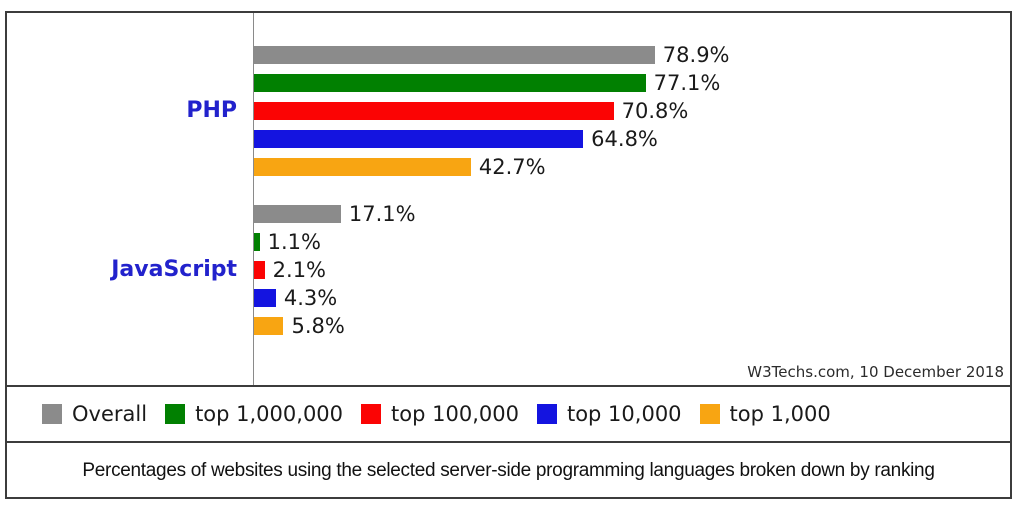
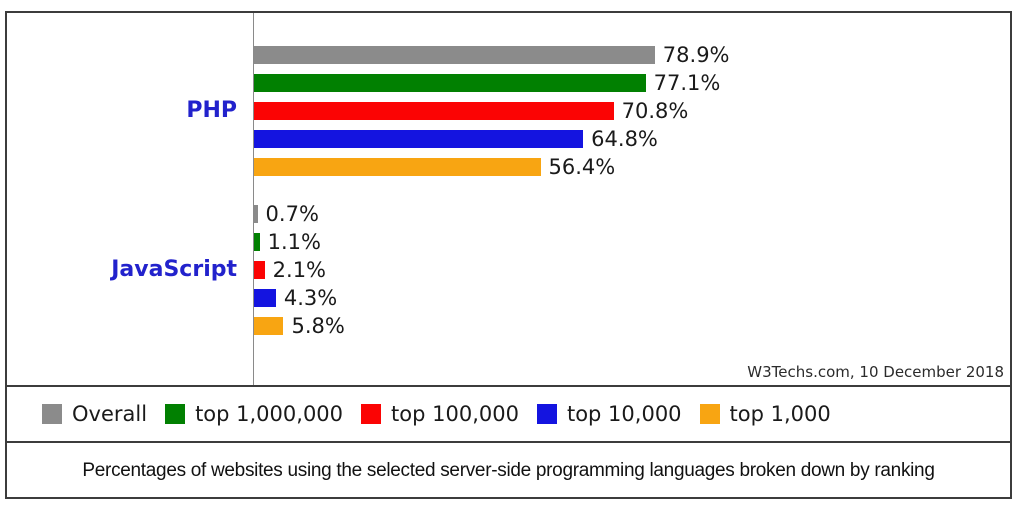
top 1,000/PHP: 42.7% -> 56.4%
Overall/JavaScript: 17.1% -> 0.7%
